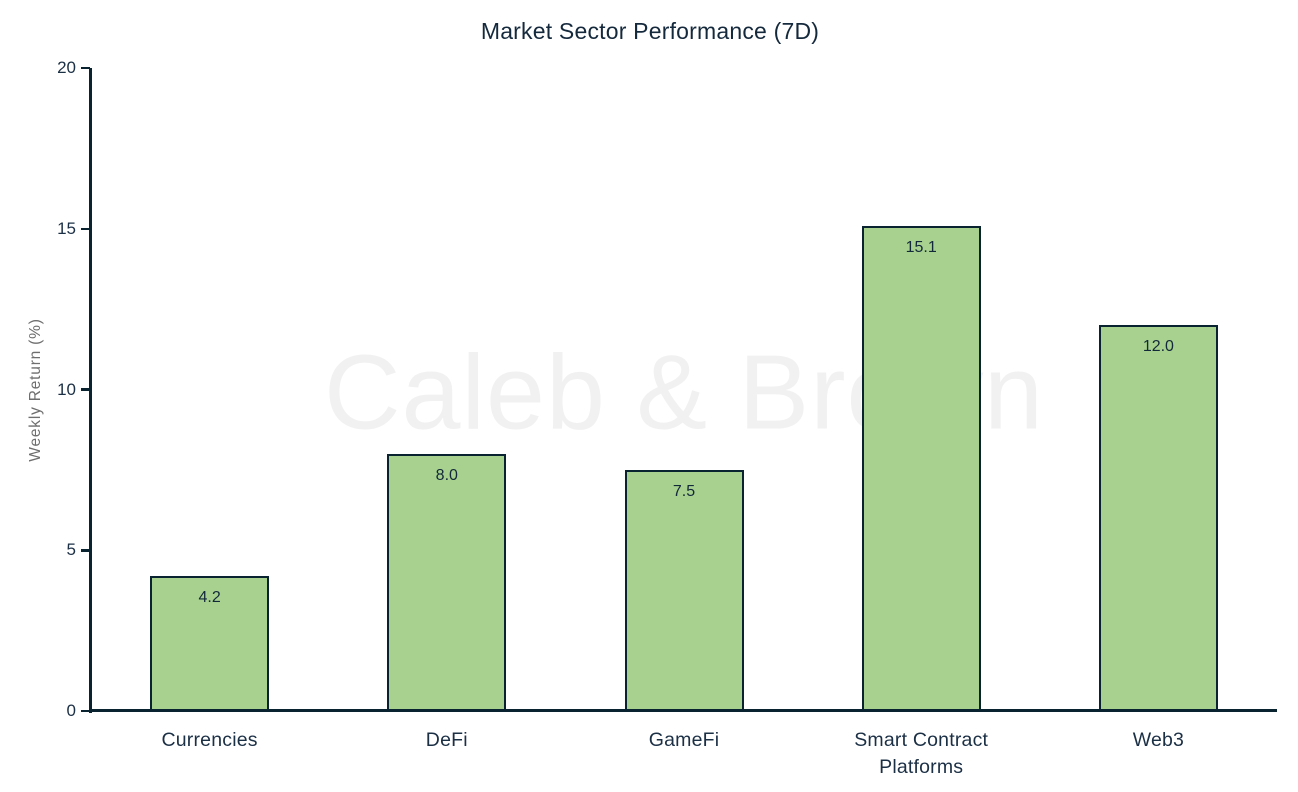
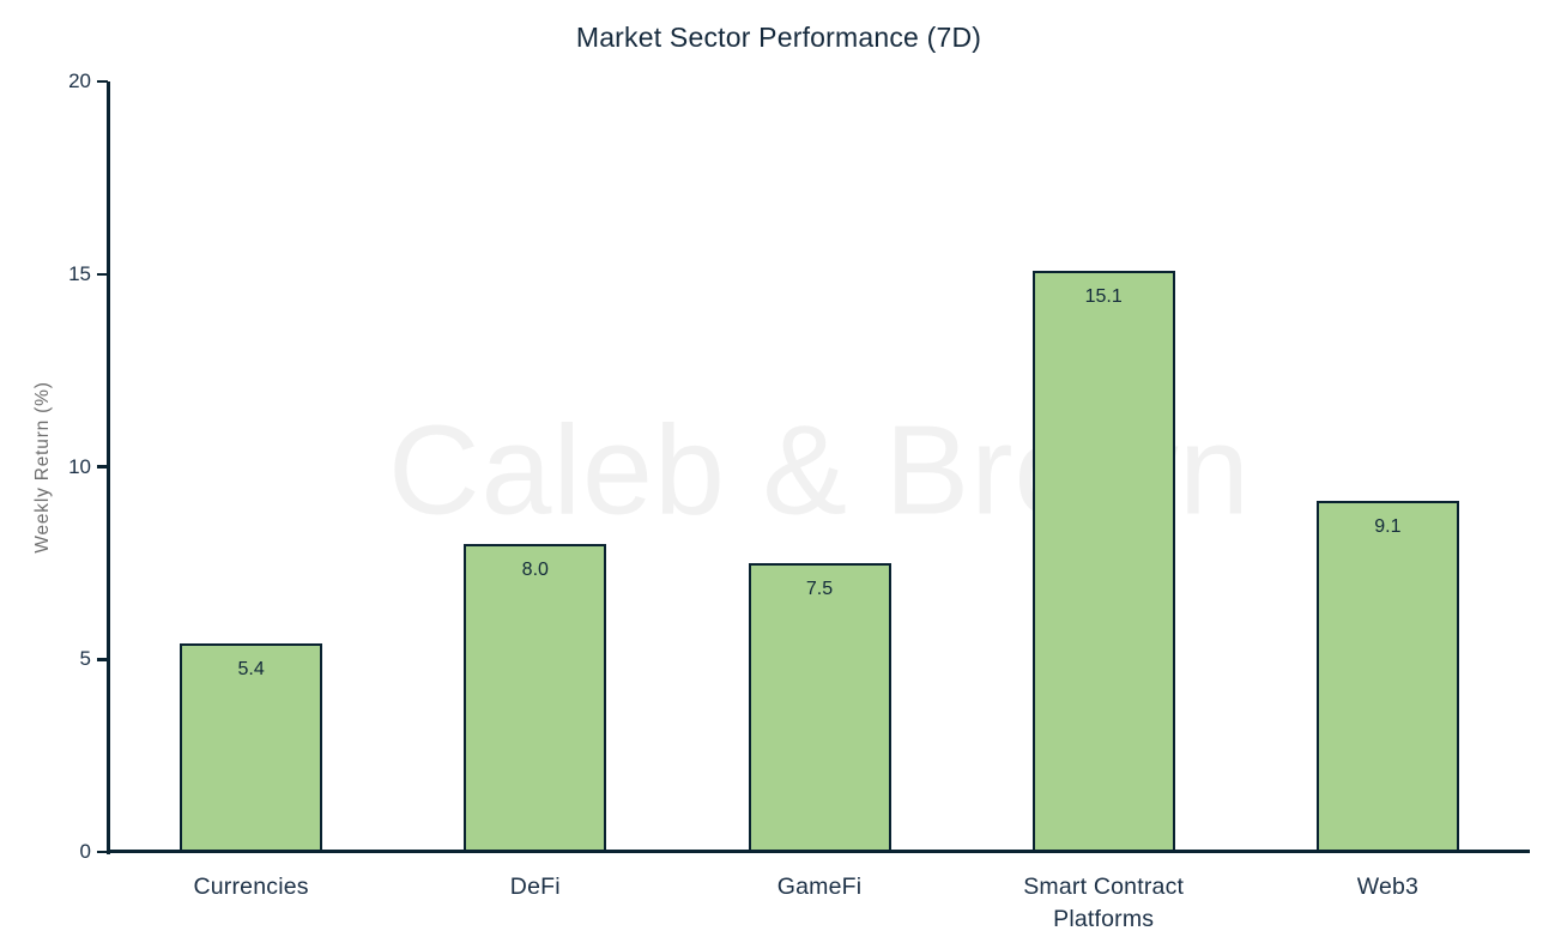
Currencies: 4.2 -> 5.4
Web3: 12.0 -> 9.1
